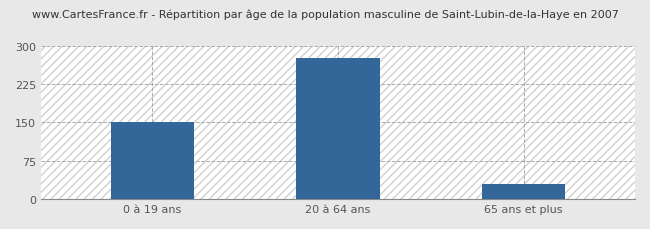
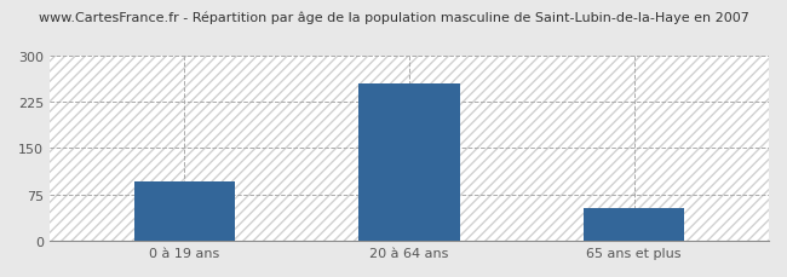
0 à 19 ans: 150 -> 96
20 à 64 ans: 275 -> 254
65 ans et plus: 30 -> 54
